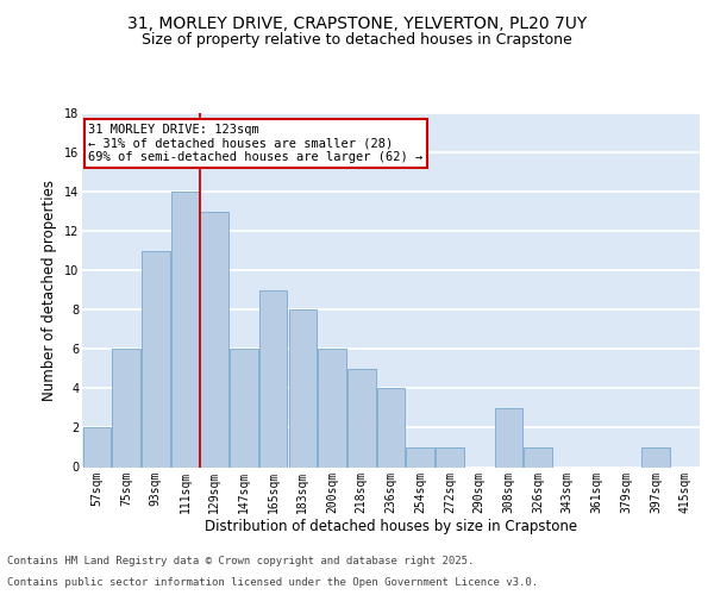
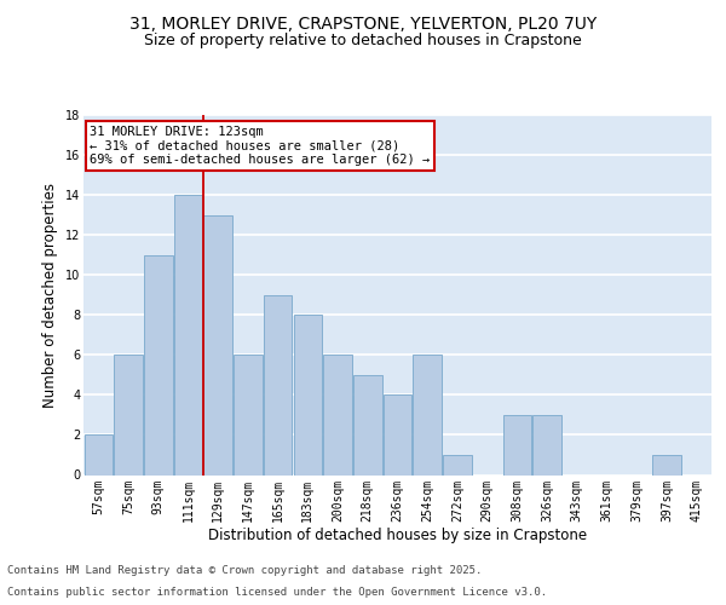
254sqm: 1 -> 6
326sqm: 1 -> 3
